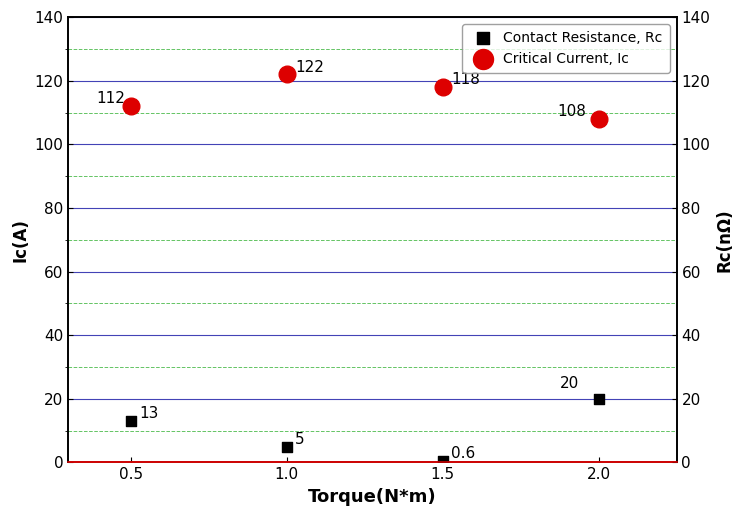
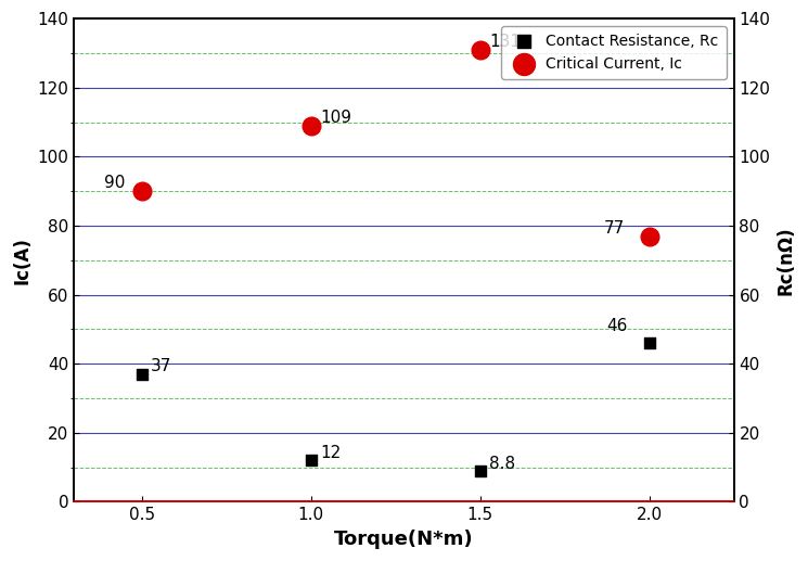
Critical Current, Ic/0.5: 112 -> 90
Contact Resistance, Rc/0.5: 13 -> 37
Critical Current, Ic/1.0: 122 -> 109
Contact Resistance, Rc/1.0: 5 -> 12
Critical Current, Ic/1.5: 118 -> 131
Contact Resistance, Rc/1.5: 0.6 -> 8.8
Critical Current, Ic/2.0: 108 -> 77
Contact Resistance, Rc/2.0: 20 -> 46
